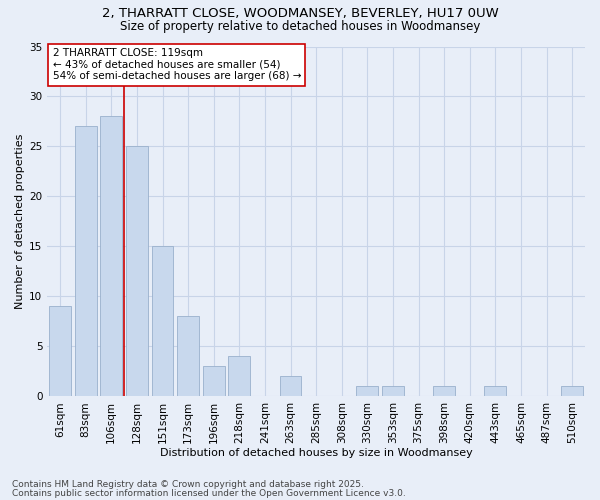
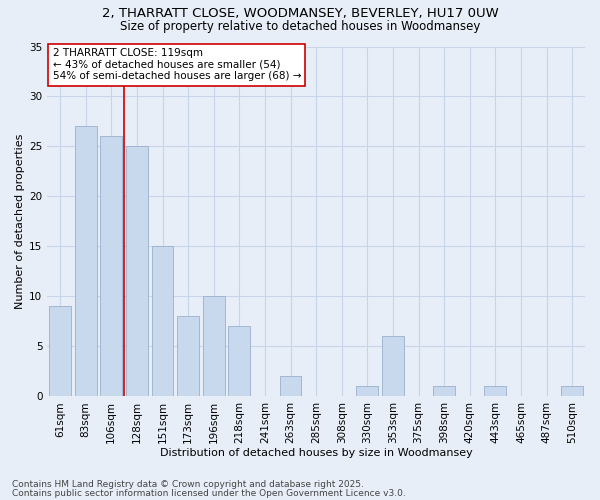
106sqm: 28 -> 26
196sqm: 3 -> 10
218sqm: 4 -> 7
353sqm: 1 -> 6
